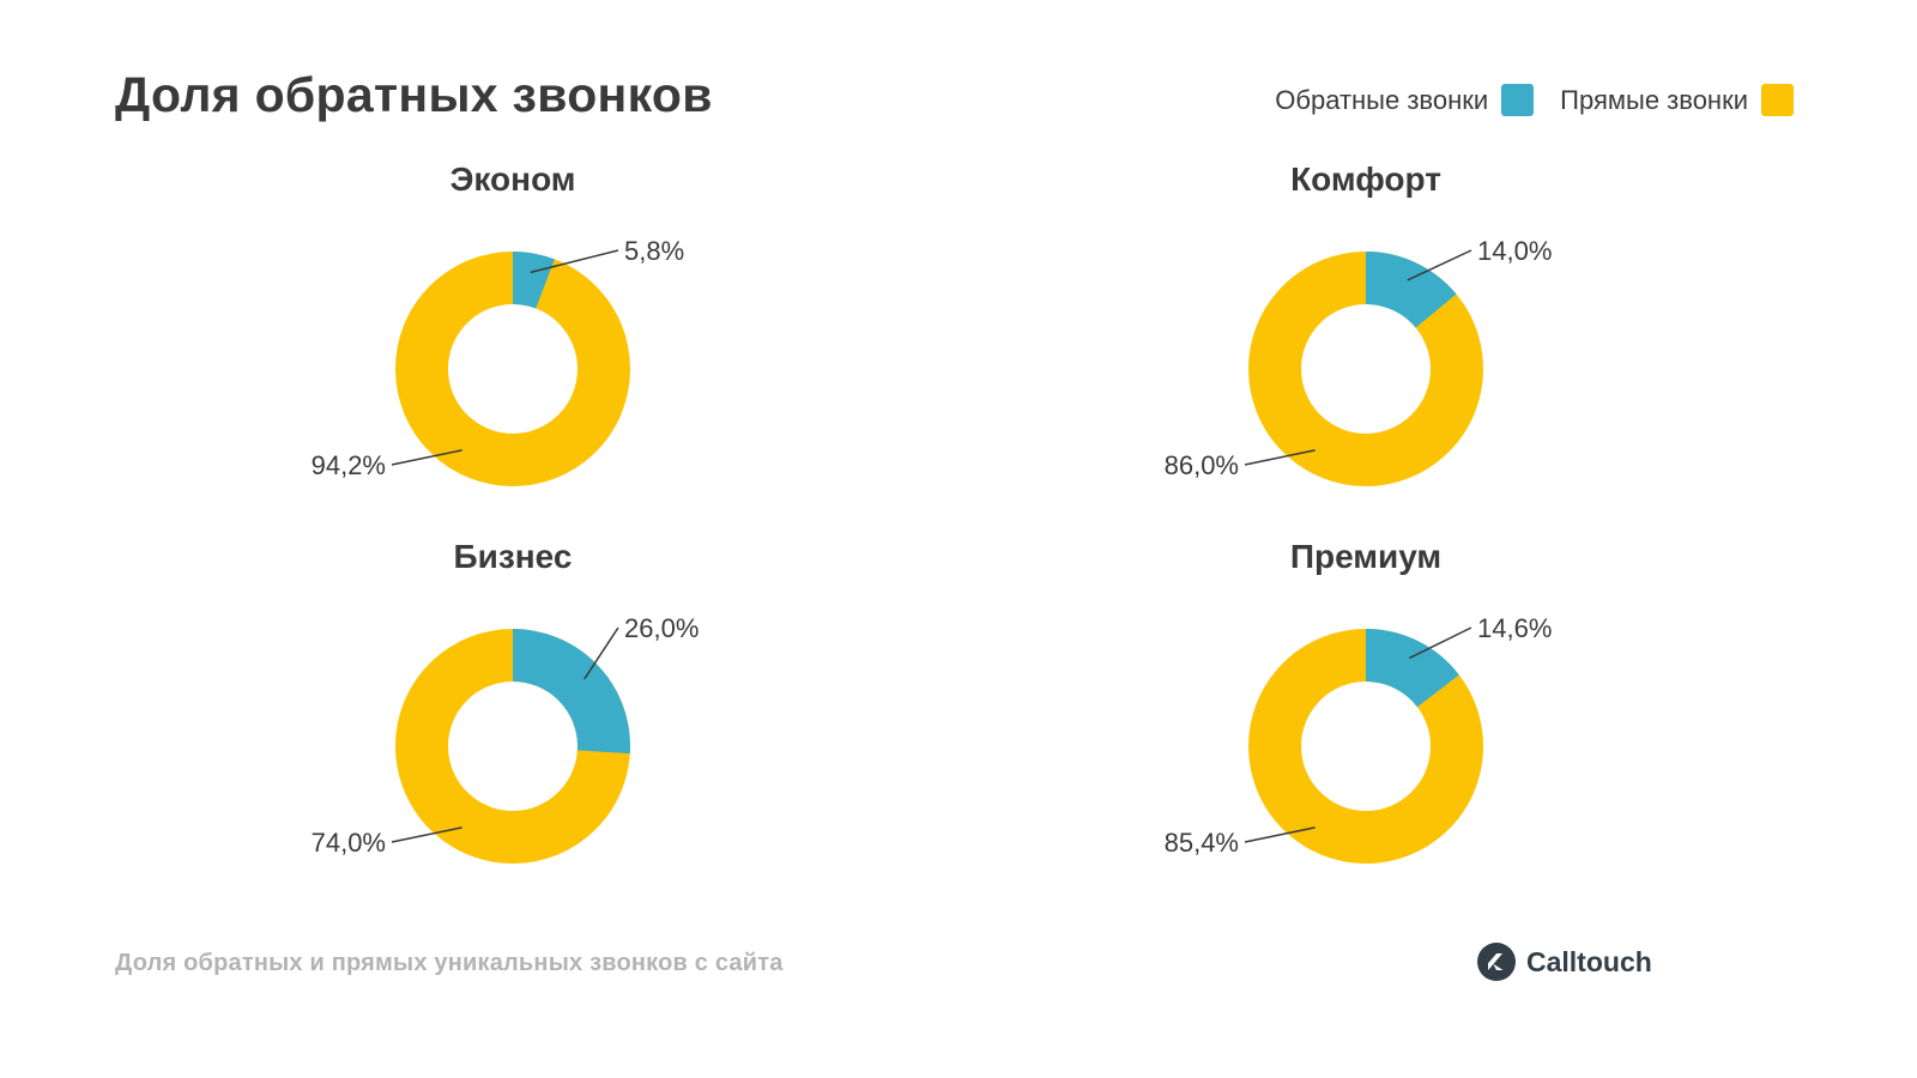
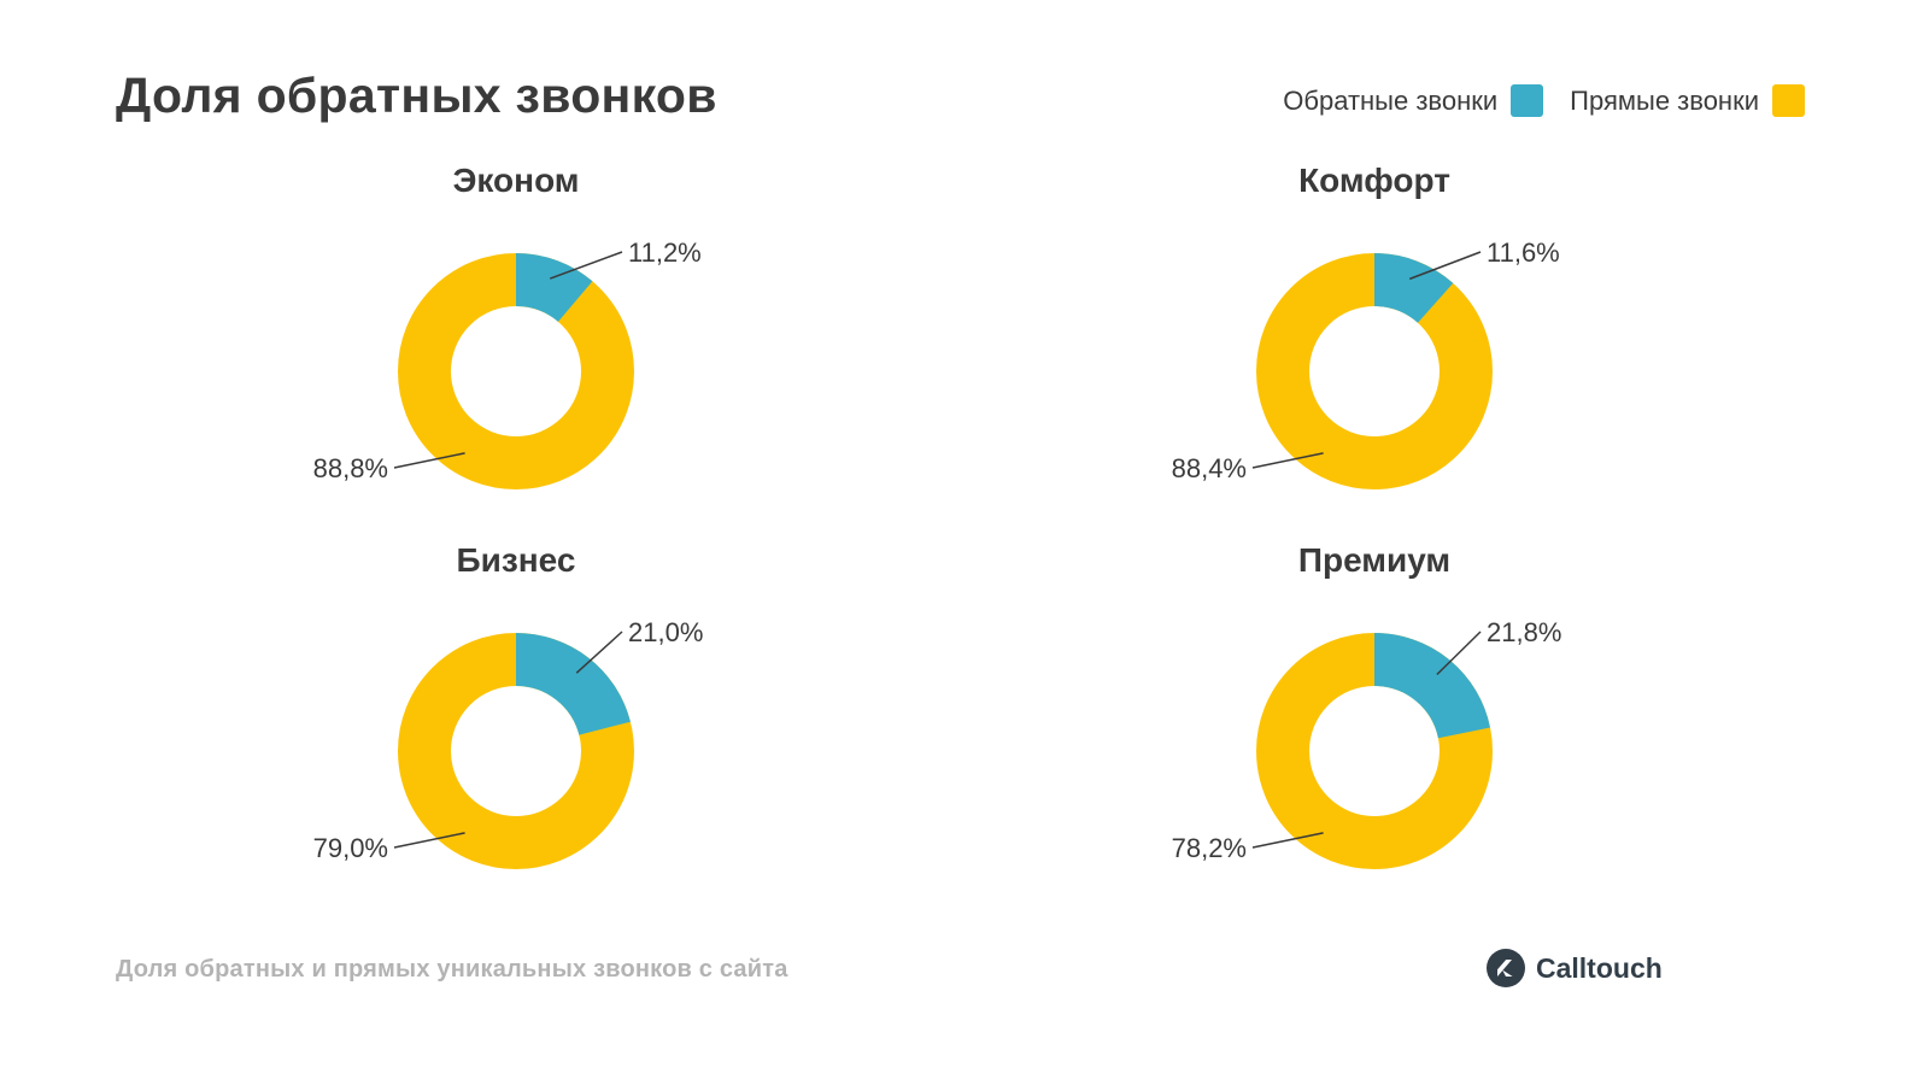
Эконом/Обратные звонки: 5,8% -> 11,2%
Эконом/Прямые звонки: 94,2% -> 88,8%
Комфорт/Обратные звонки: 14,0% -> 11,6%
Комфорт/Прямые звонки: 86,0% -> 88,4%
Бизнес/Обратные звонки: 26,0% -> 21,0%
Бизнес/Прямые звонки: 74,0% -> 79,0%
Премиум/Обратные звонки: 14,6% -> 21,8%
Премиум/Прямые звонки: 85,4% -> 78,2%
